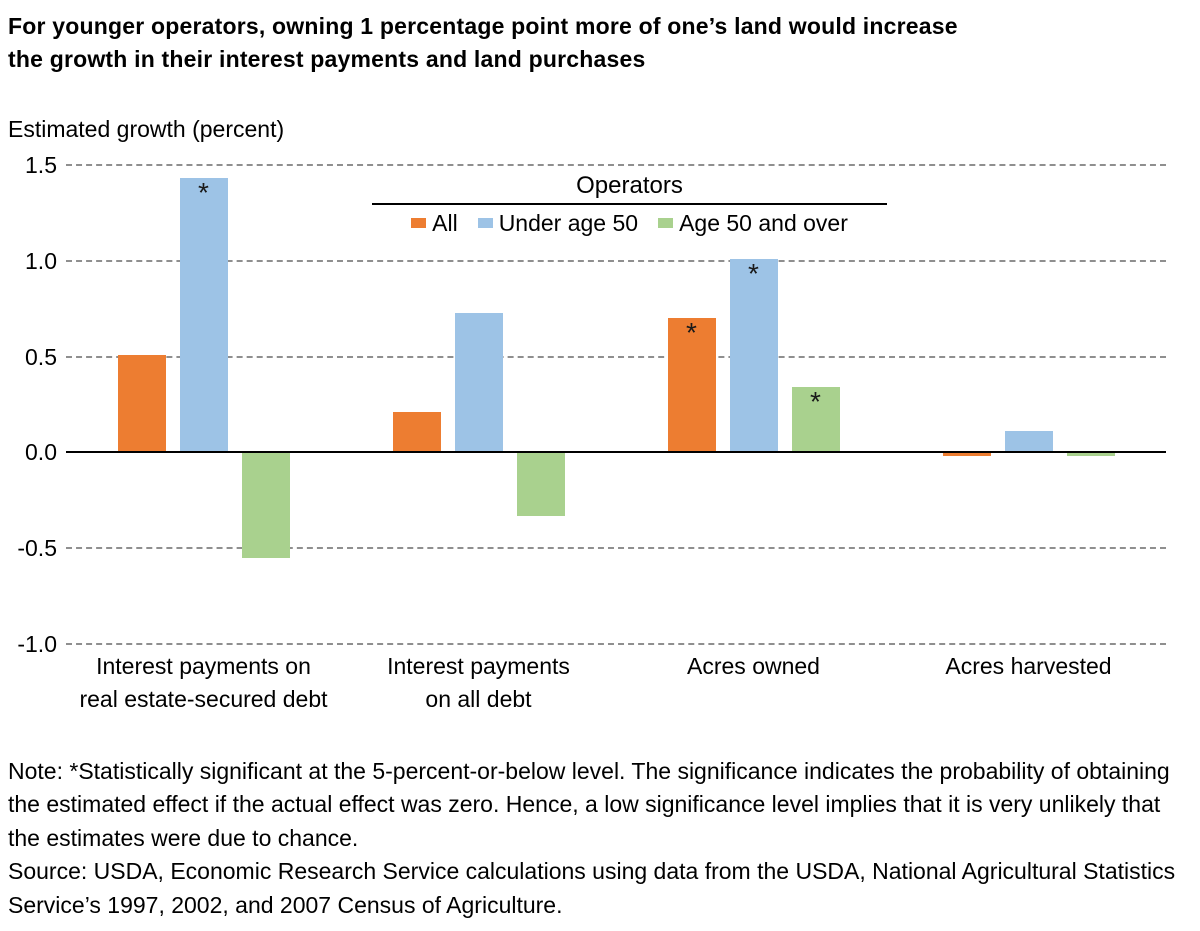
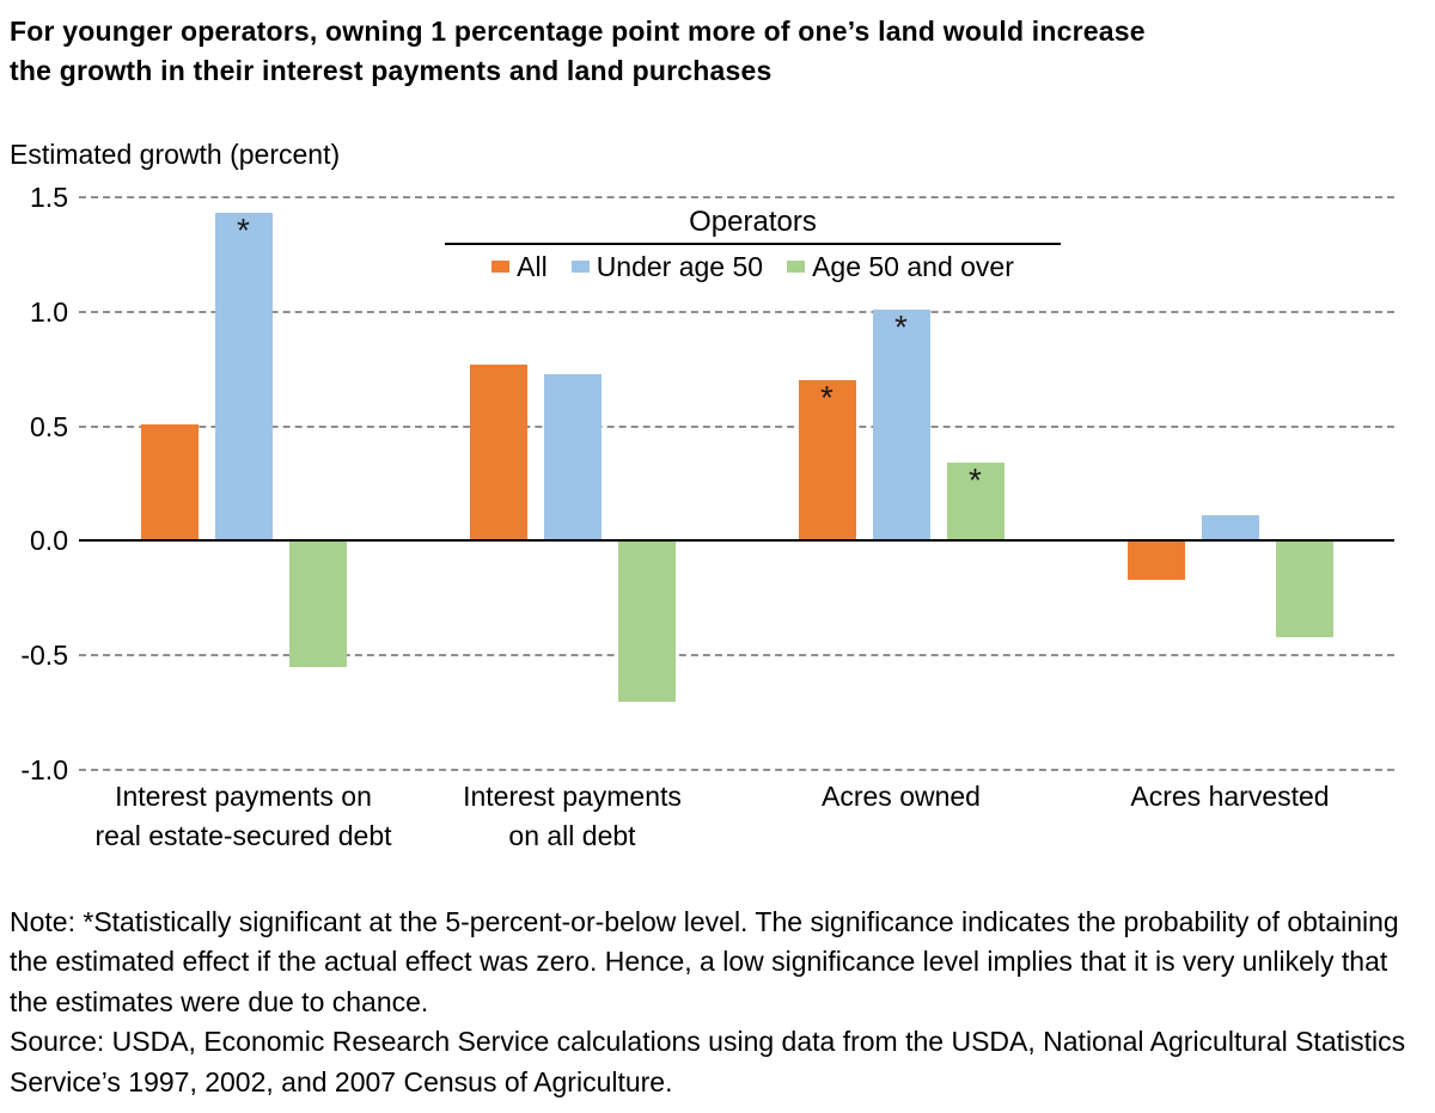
All/Interest payments on all debt: 0.21 -> 0.77
Age 50 and over/Interest payments on all debt: -0.33 -> -0.70
All/Acres harvested: -0.02 -> -0.17
Age 50 and over/Acres harvested: -0.02 -> -0.42
